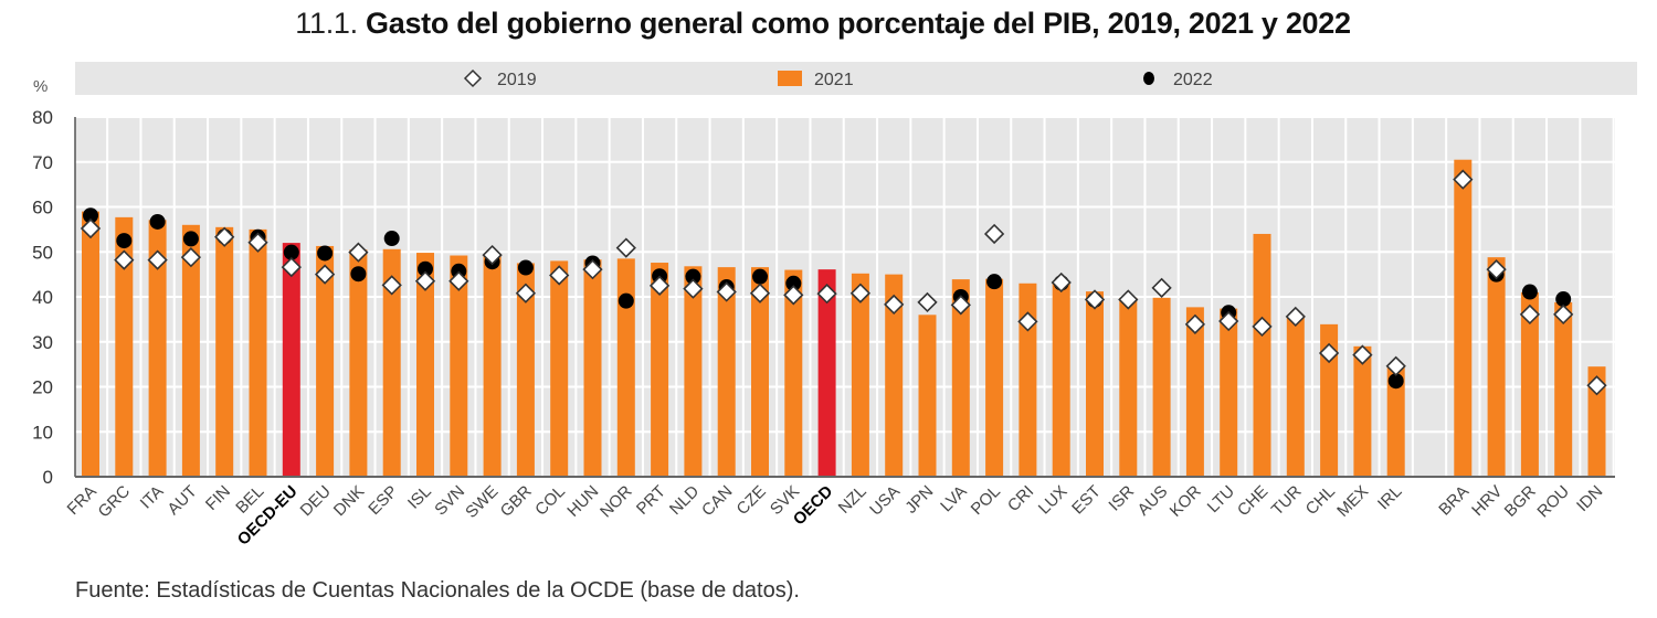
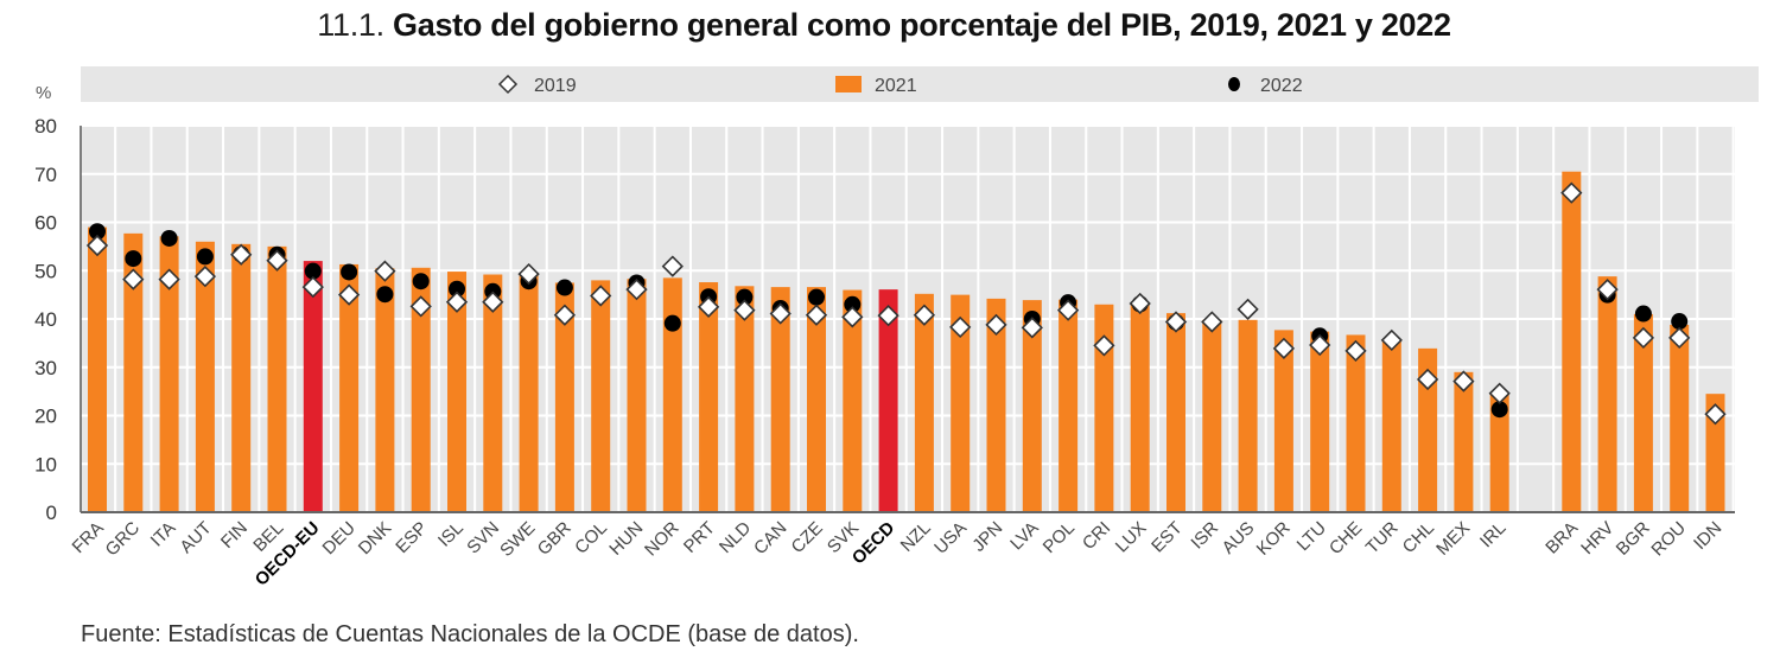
2022/ESP: 53 -> 48
2021/JPN: 36 -> 44
2019/POL: 54 -> 42
2021/CHE: 54 -> 37
